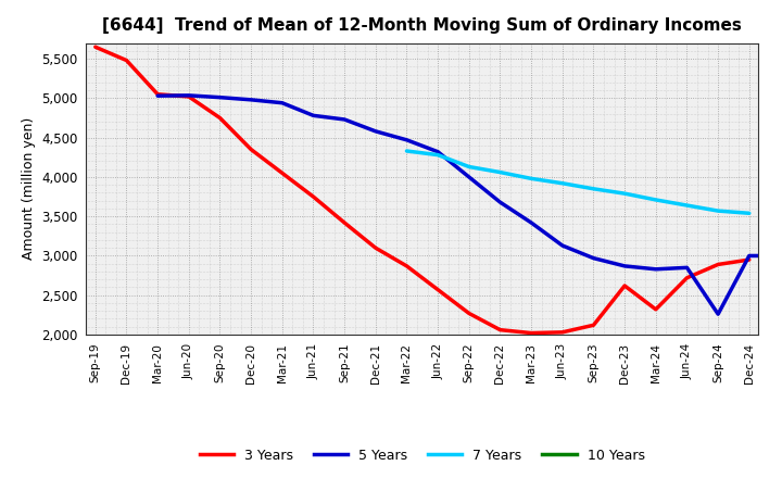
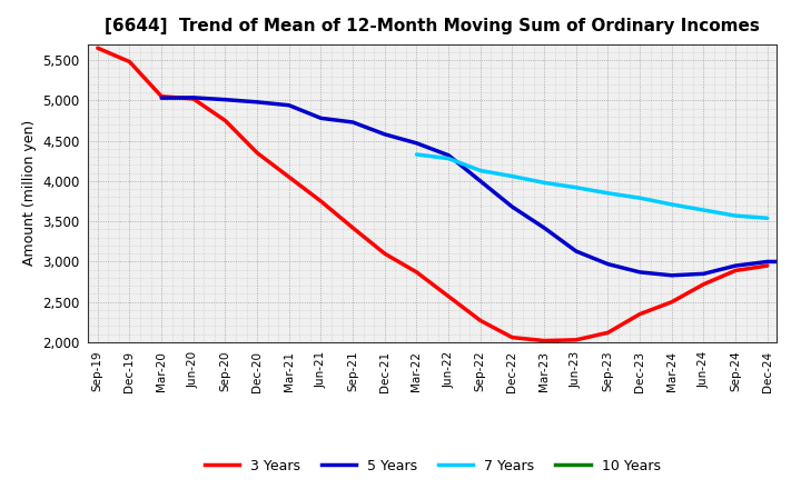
3 Years/Dec-23: 2,620 -> 2,350
3 Years/Mar-24: 2,320 -> 2,500
5 Years/Sep-24: 2,260 -> 2,950
